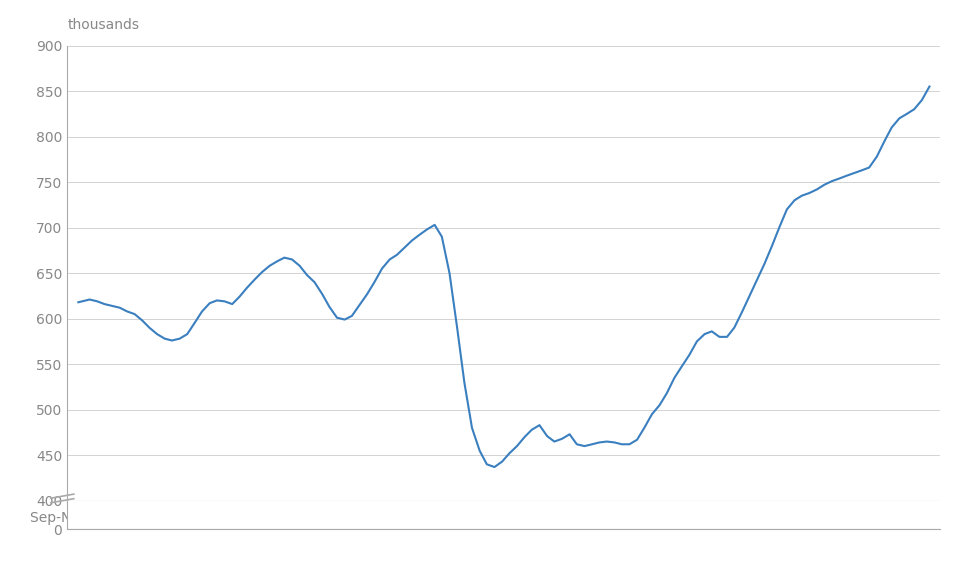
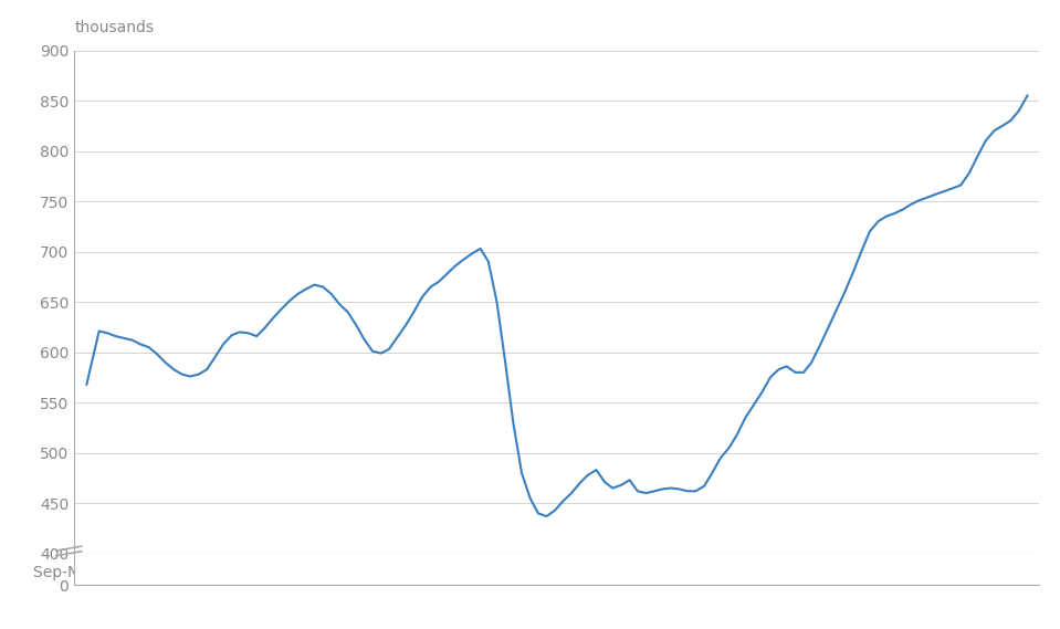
Sep-Nov 2001: 618 -> 568
